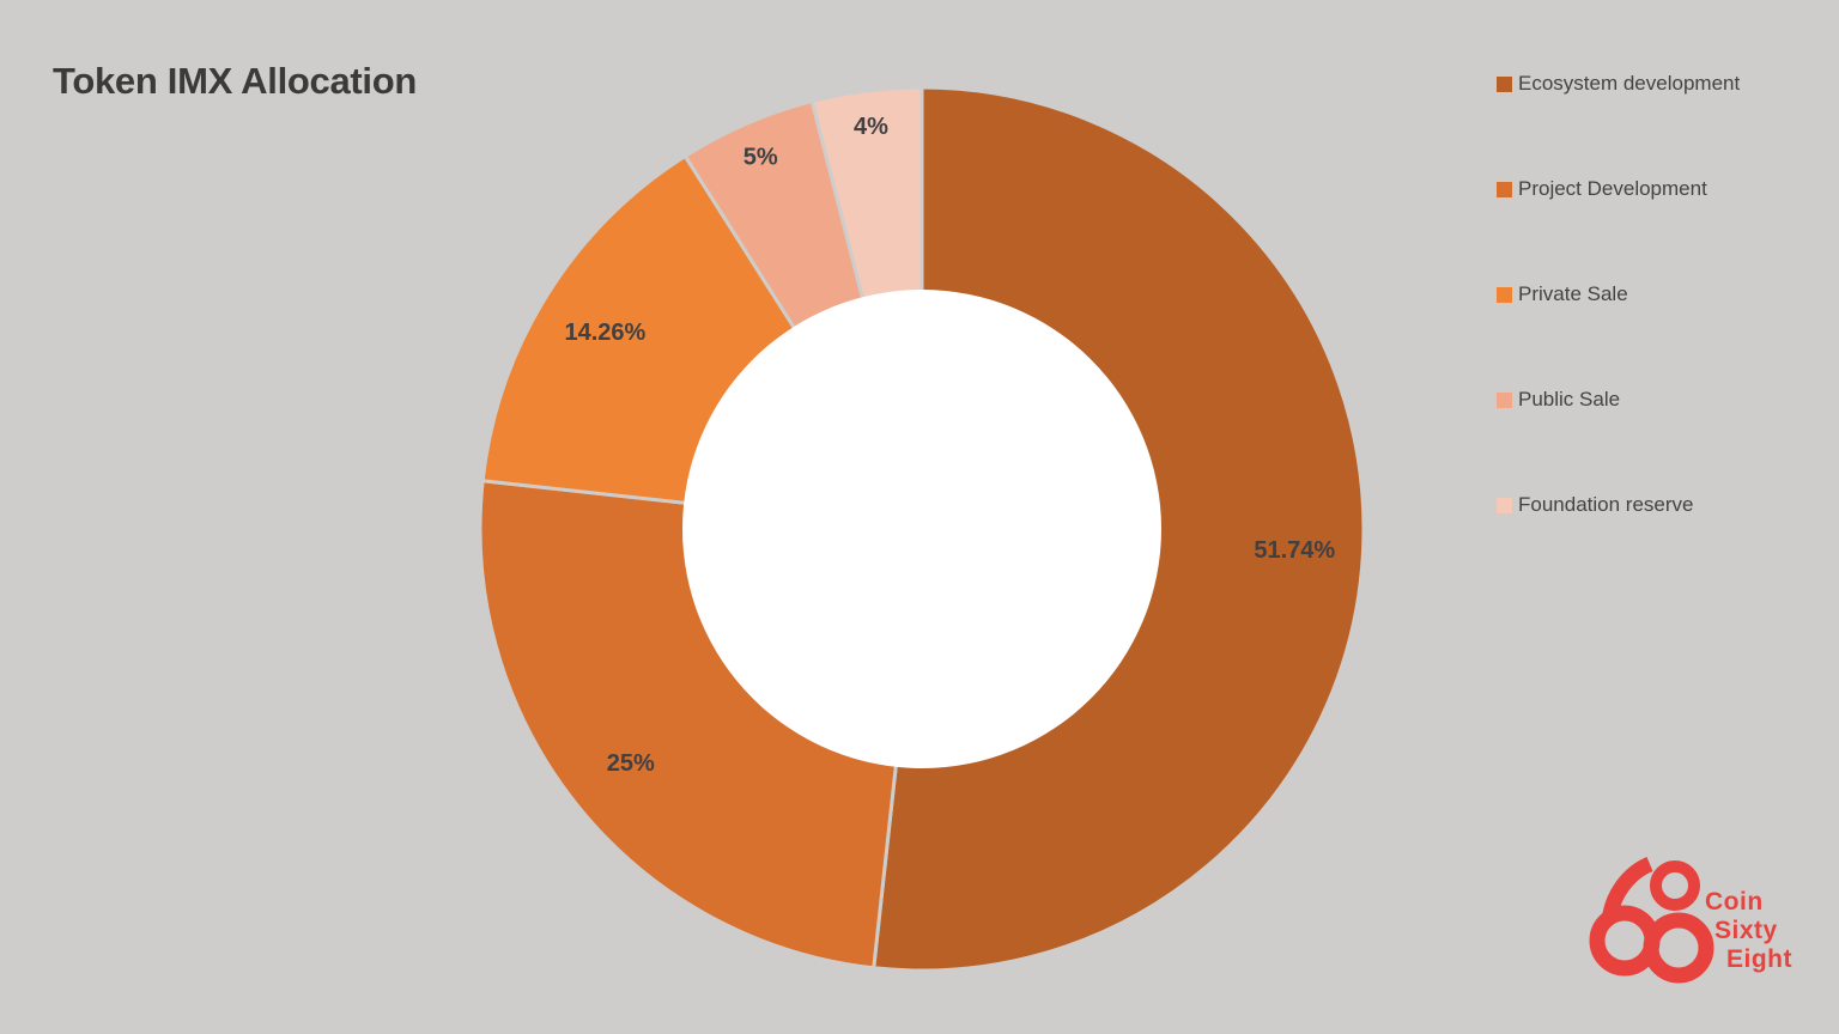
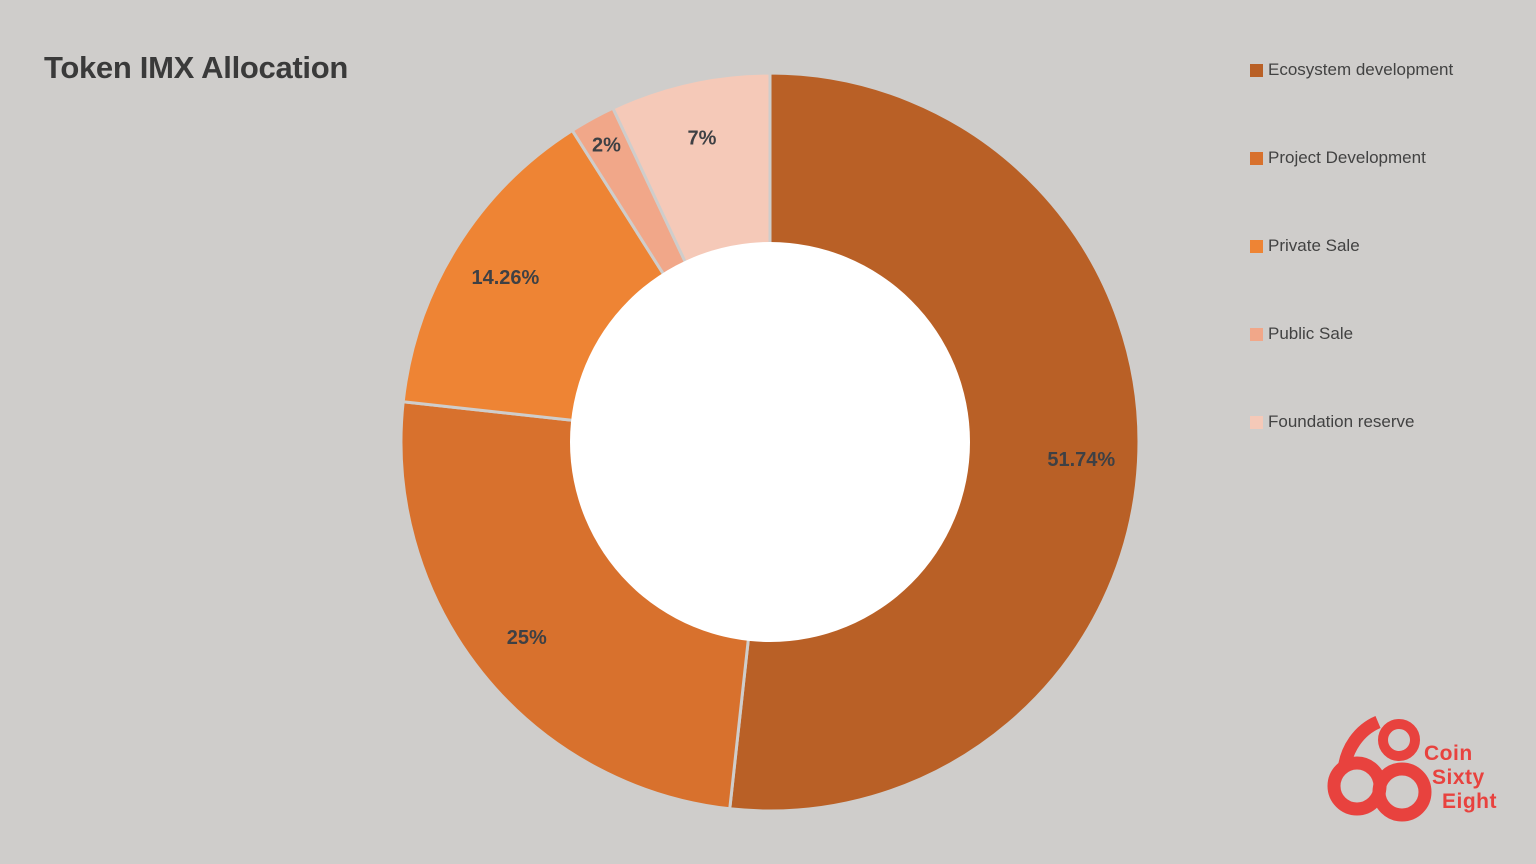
Public Sale: 5% -> 2%
Foundation reserve: 4% -> 7%
